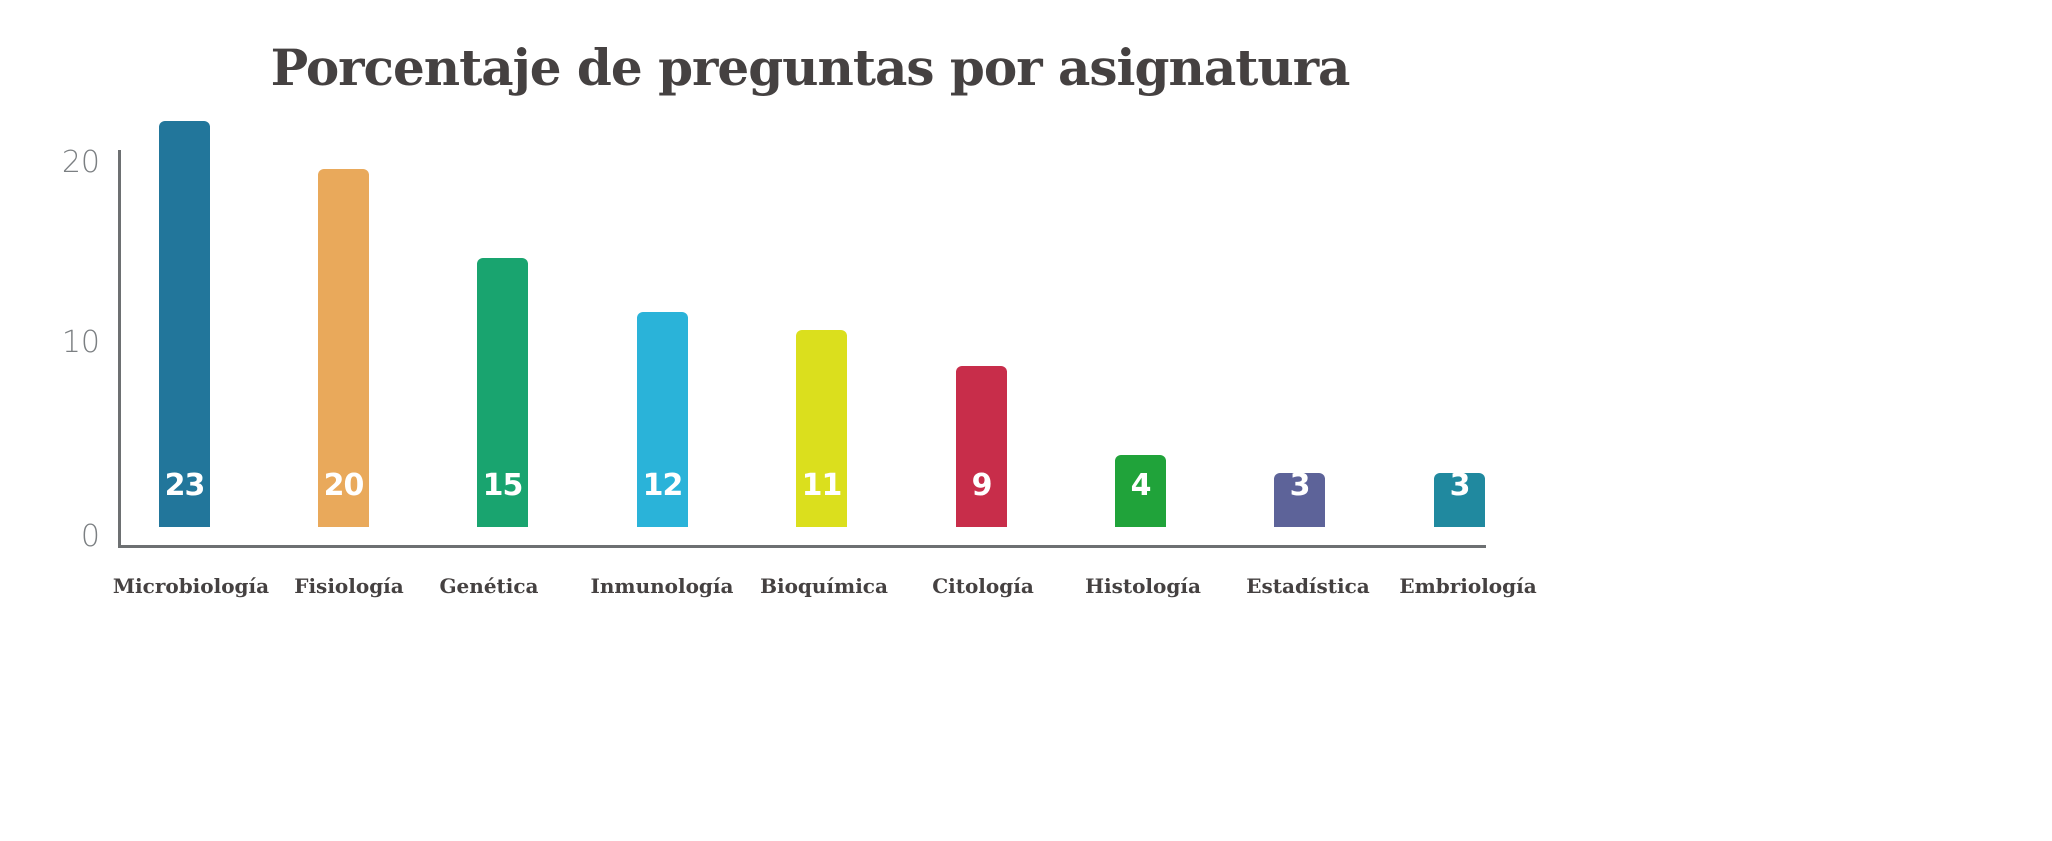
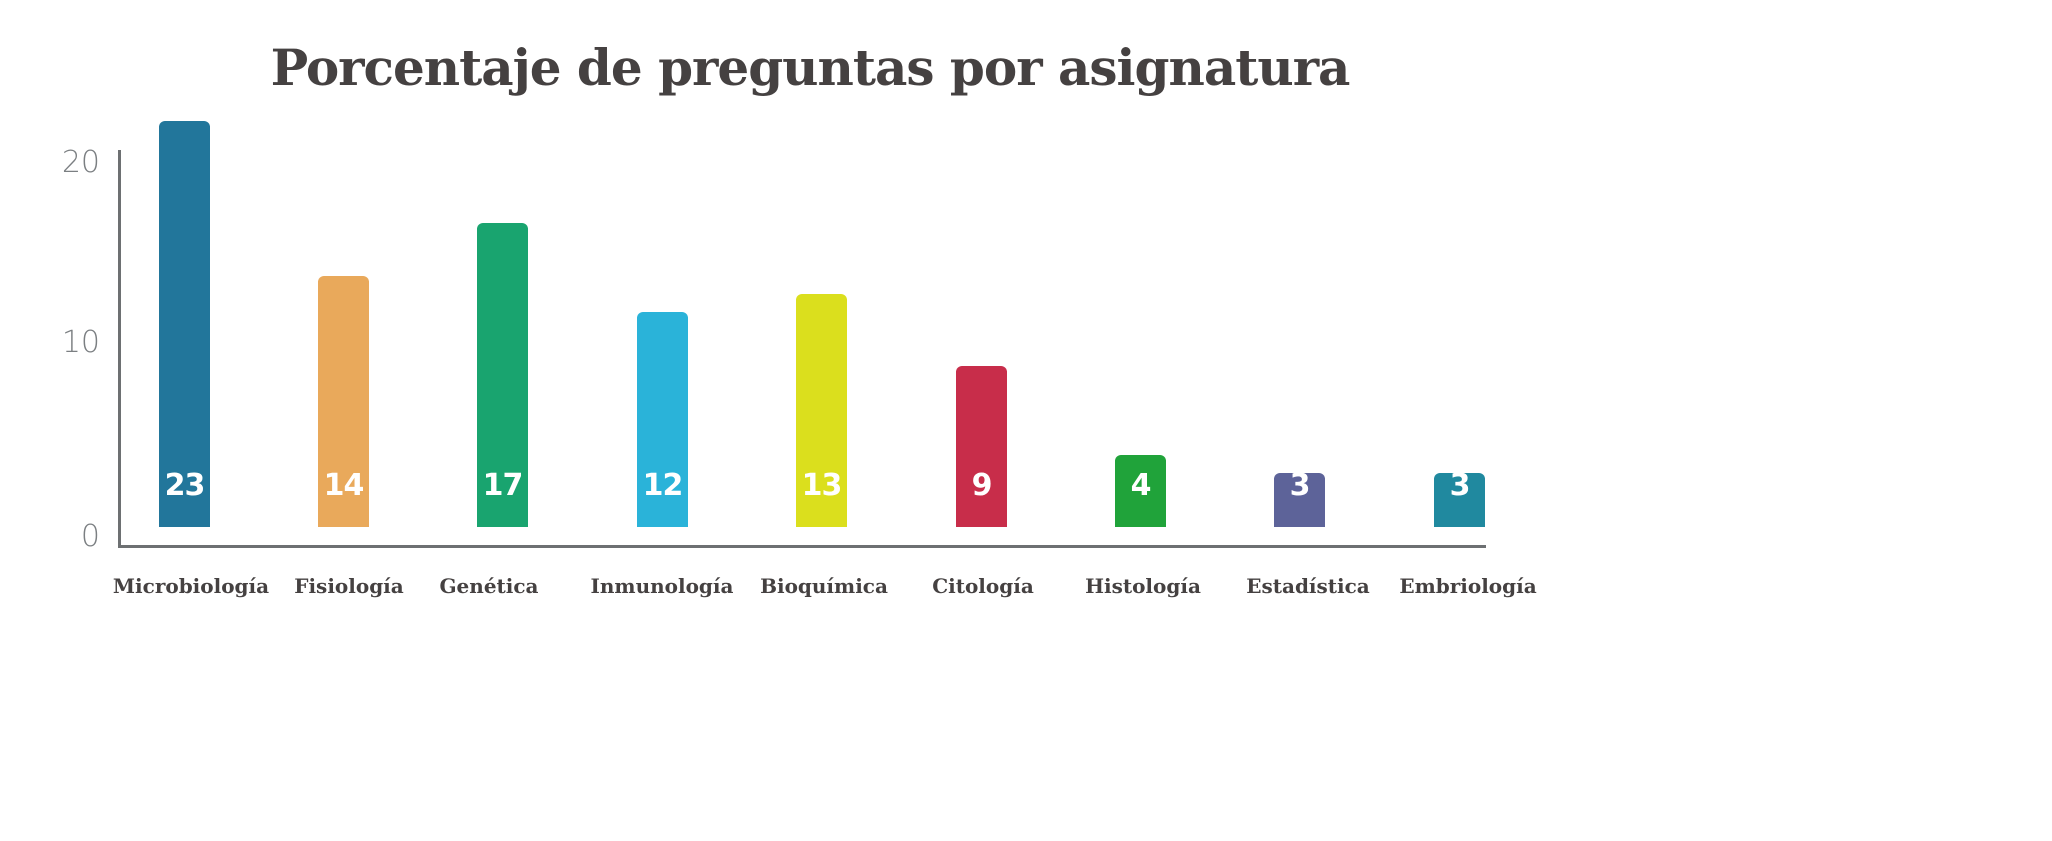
Fisiología: 20 -> 14
Genética: 15 -> 17
Bioquímica: 11 -> 13
